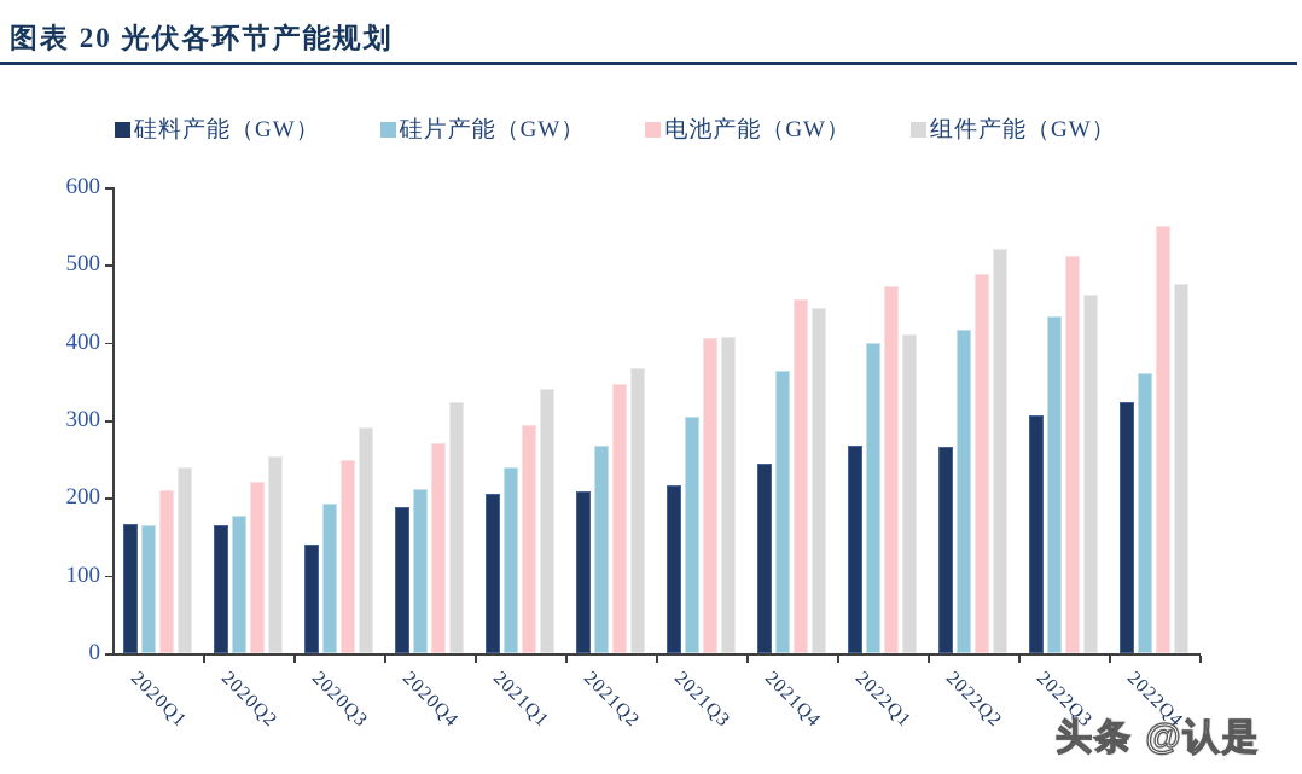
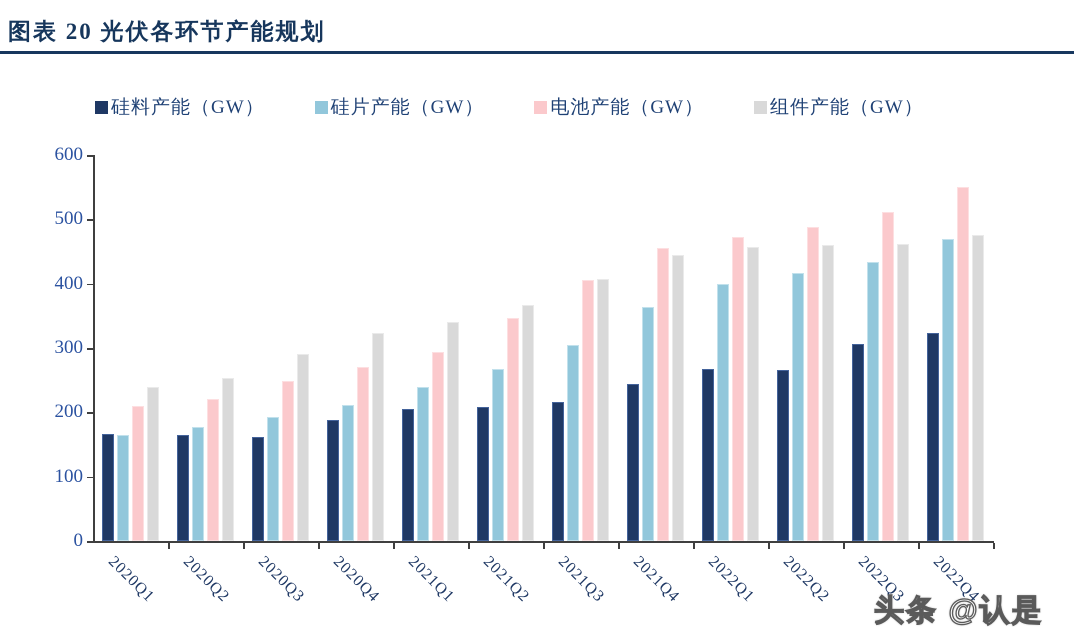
硅料产能（GW）/2020Q3: 140 -> 160
组件产能（GW）/2022Q1: 410 -> 460
组件产能（GW）/2022Q2: 520 -> 460
硅片产能（GW）/2022Q4: 360 -> 470
